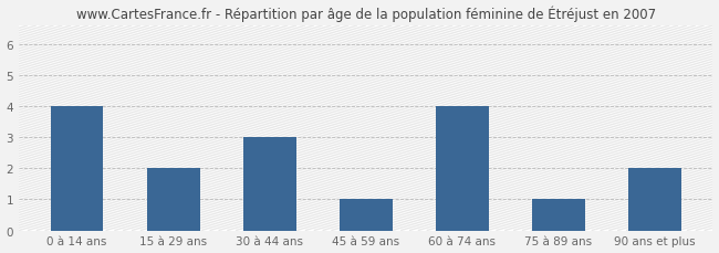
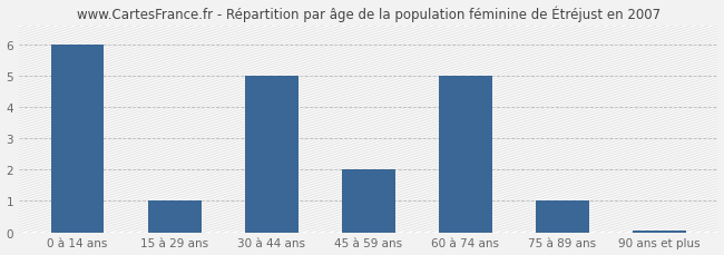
0 à 14 ans: 4.00 -> 6.00
15 à 29 ans: 2.00 -> 1.00
30 à 44 ans: 3.00 -> 5.00
45 à 59 ans: 1.00 -> 2.00
60 à 74 ans: 4.00 -> 5.00
90 ans et plus: 2.00 -> 0.05
